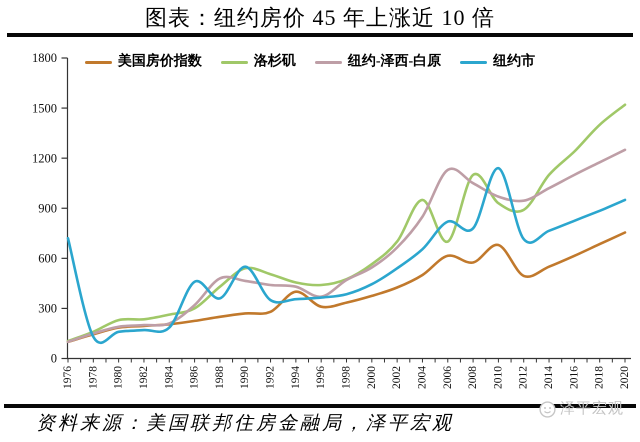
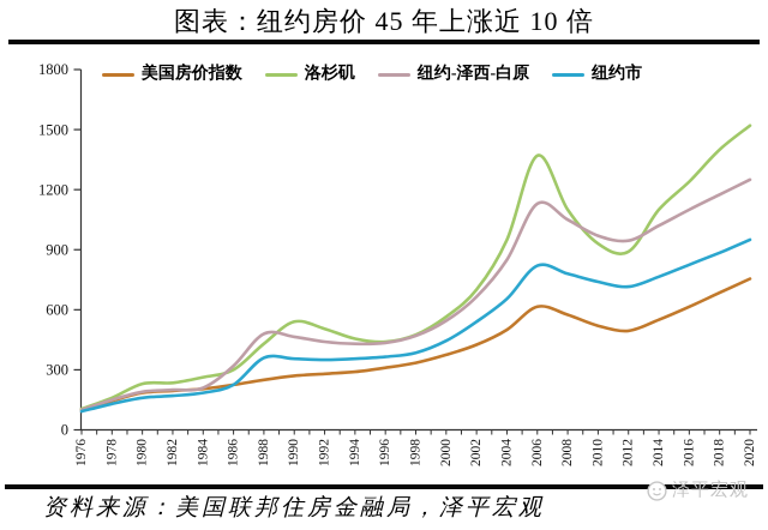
纽约市/1976: 720 -> 90
纽约市/1986: 460 -> 220
纽约市/1990: 550 -> 360
美国房价指数/1994: 400 -> 290
纽约-泽西-白原/1996: 370 -> 440
洛杉矶/2006: 700 -> 1370
美国房价指数/2010: 680 -> 520
纽约市/2010: 1140 -> 740
